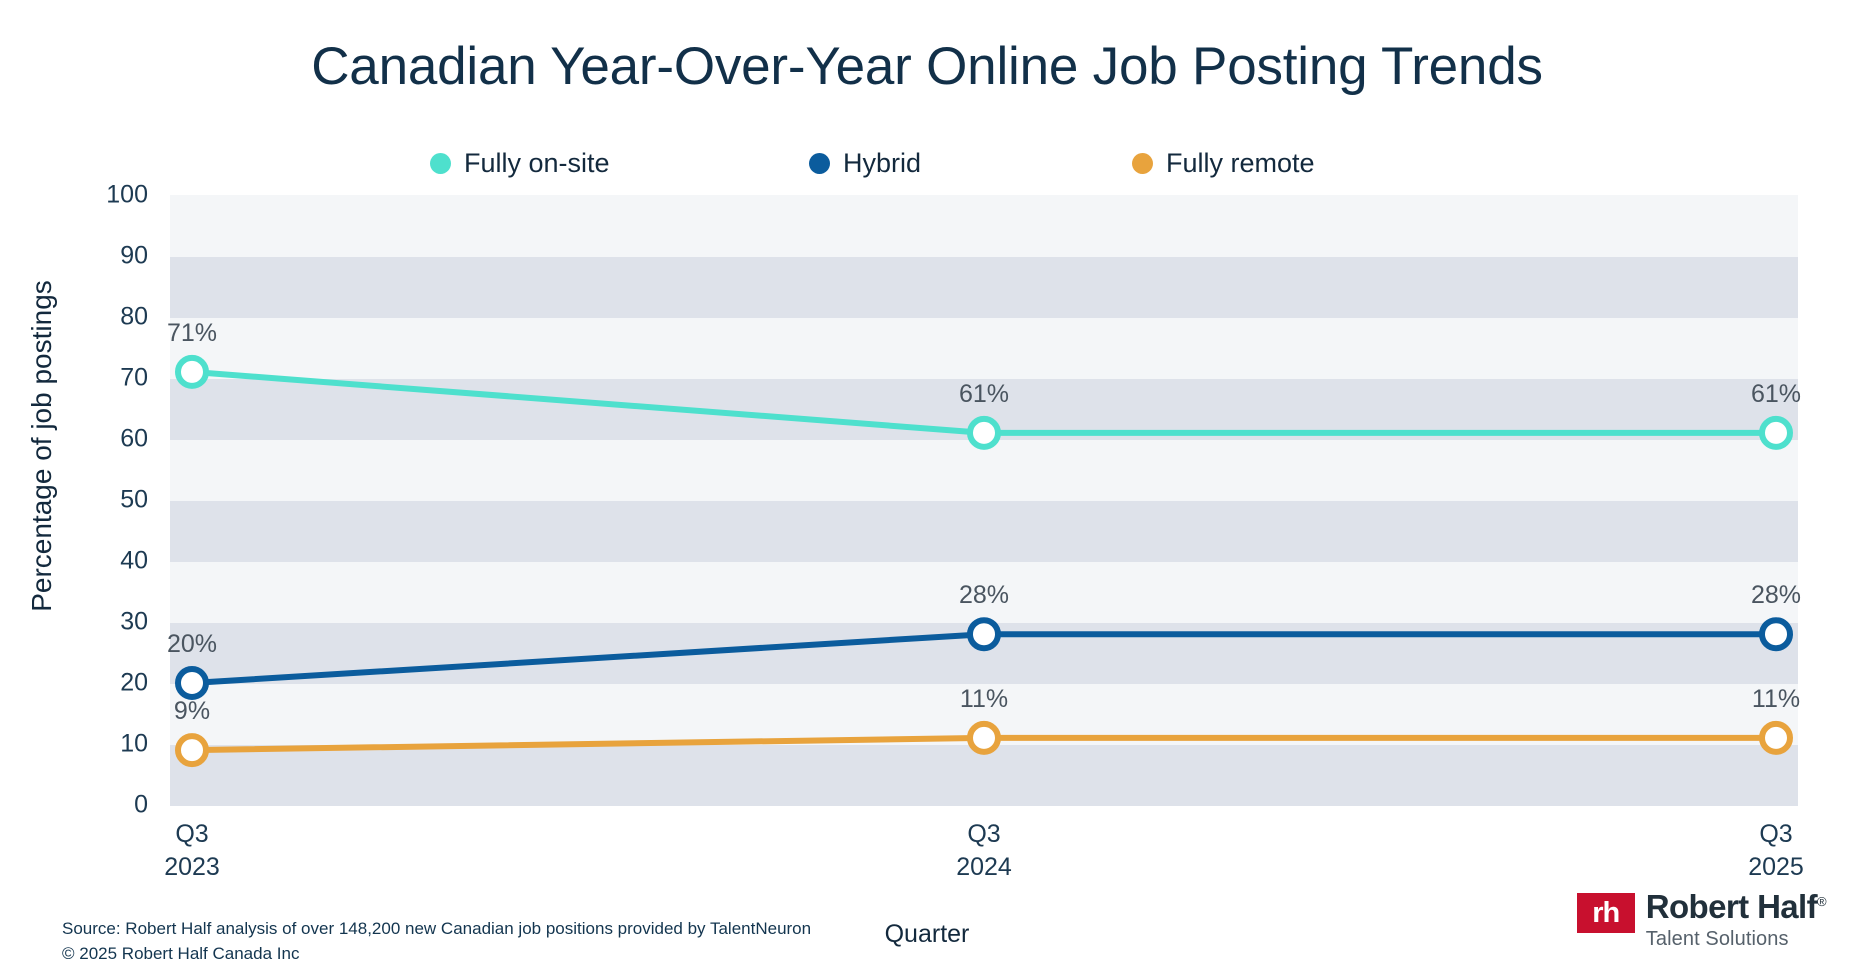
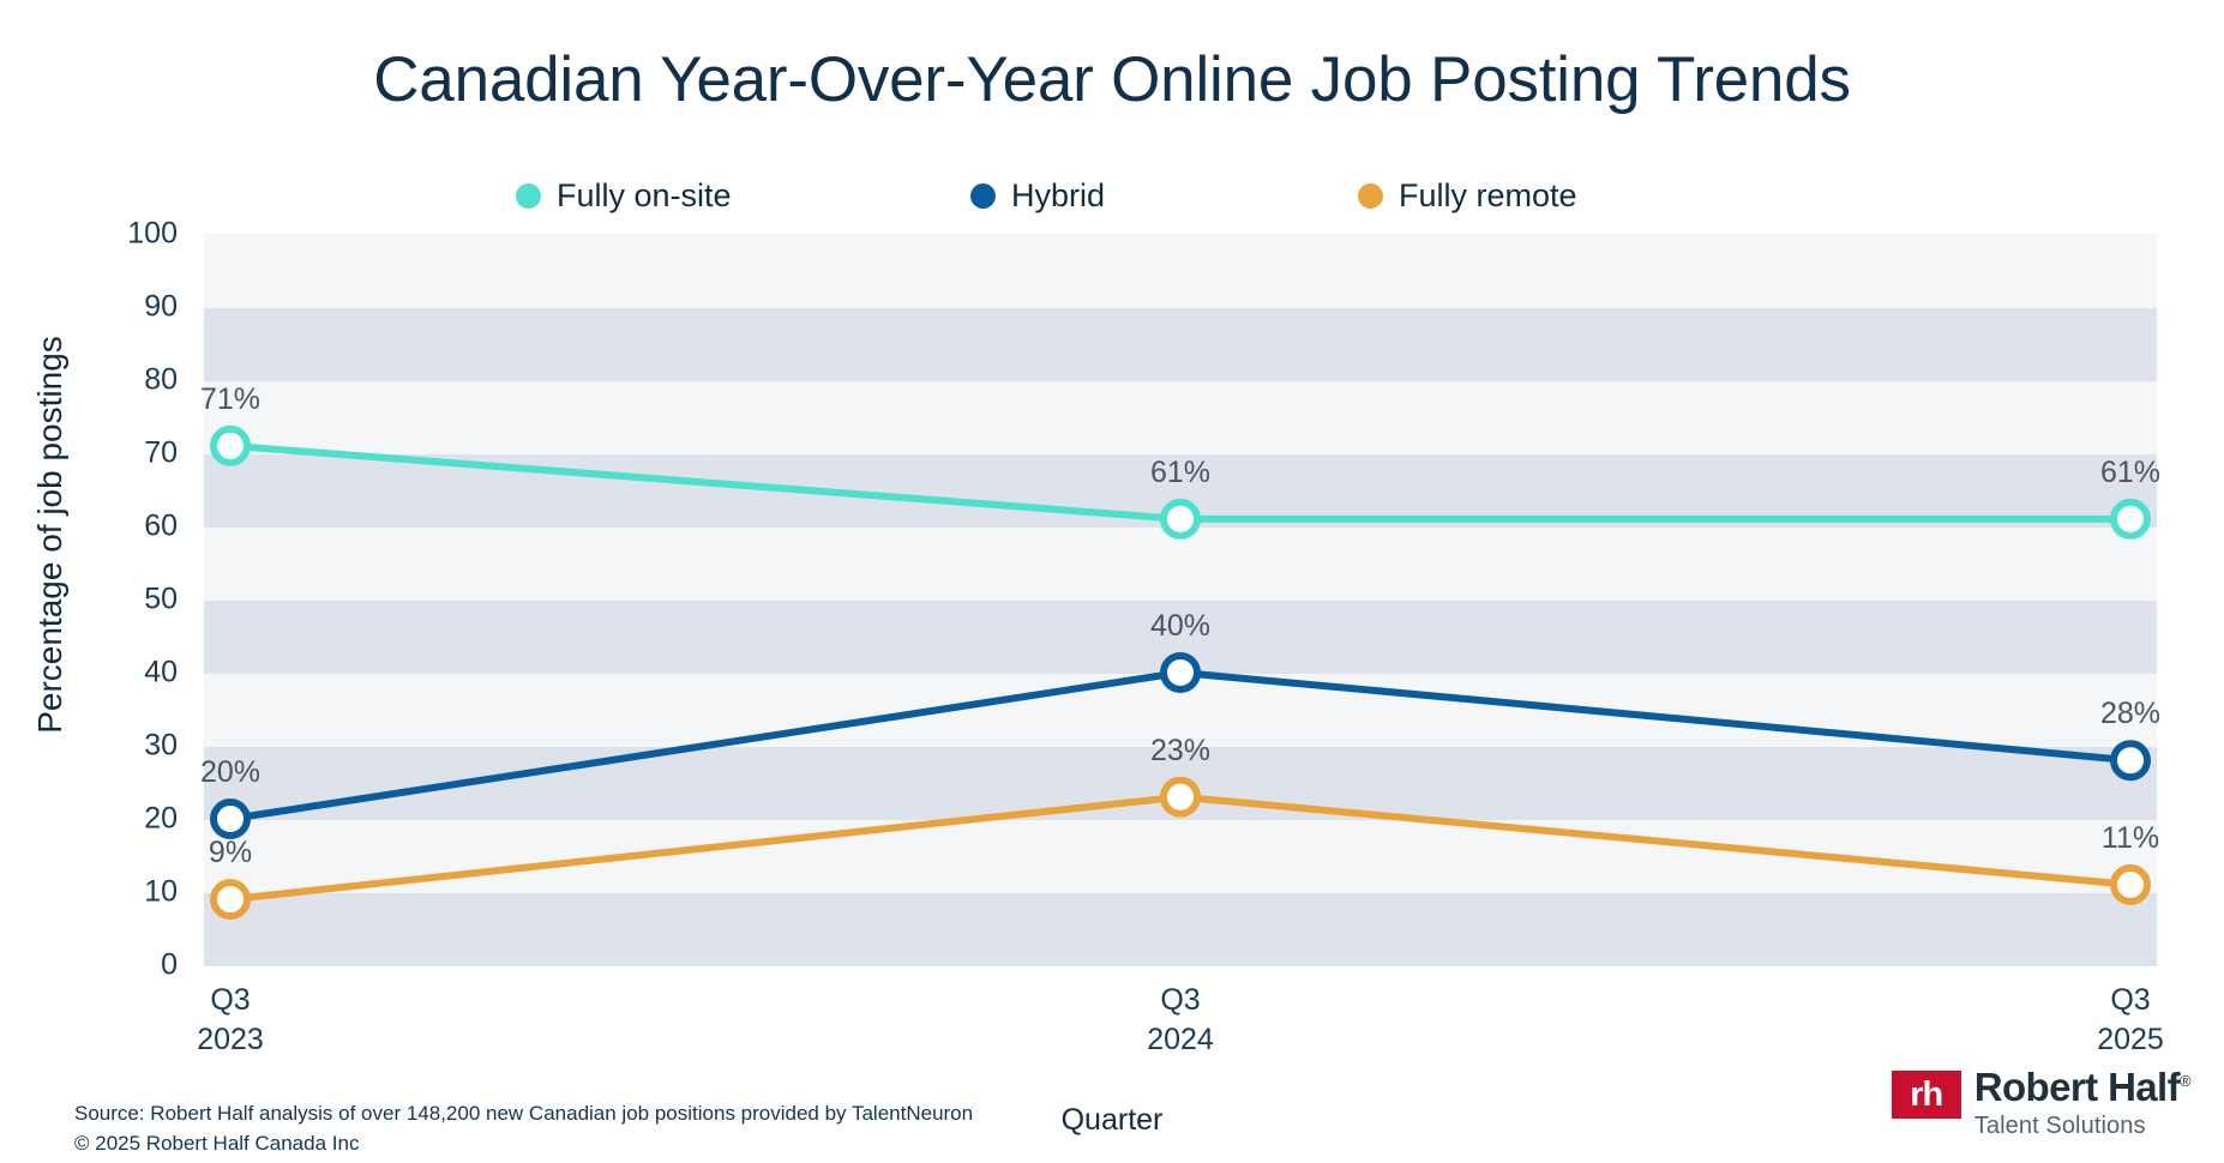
Hybrid/Q3 2024: 28% -> 40%
Fully remote/Q3 2024: 11% -> 23%
